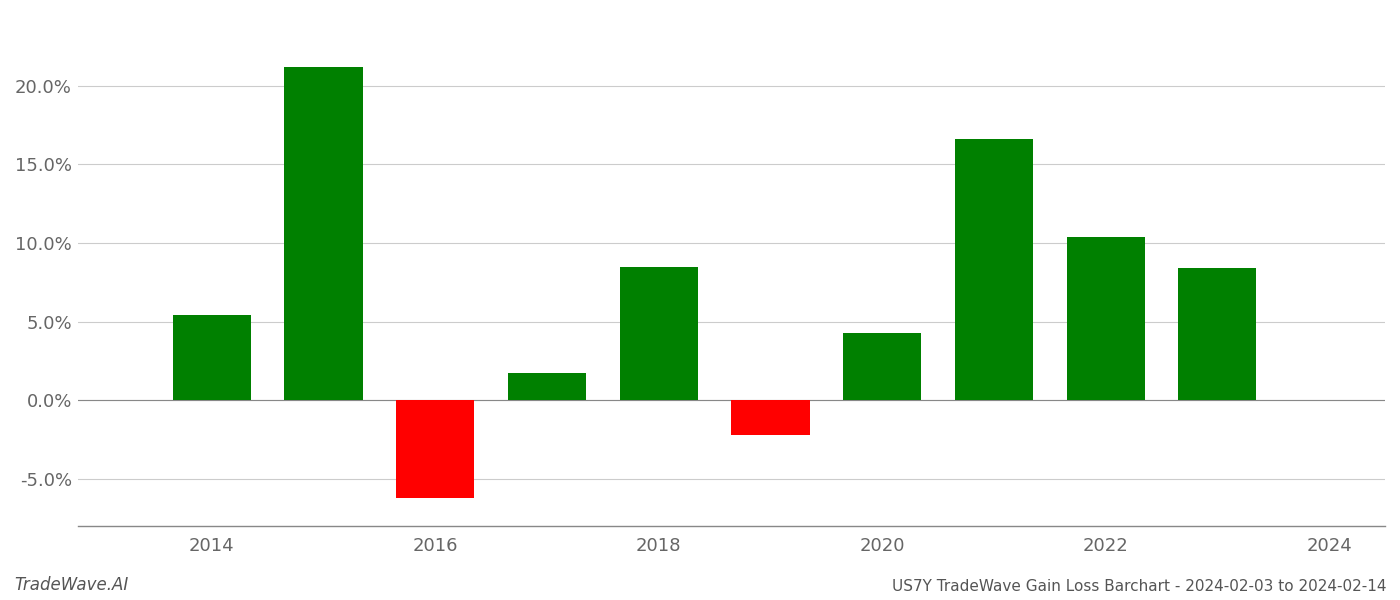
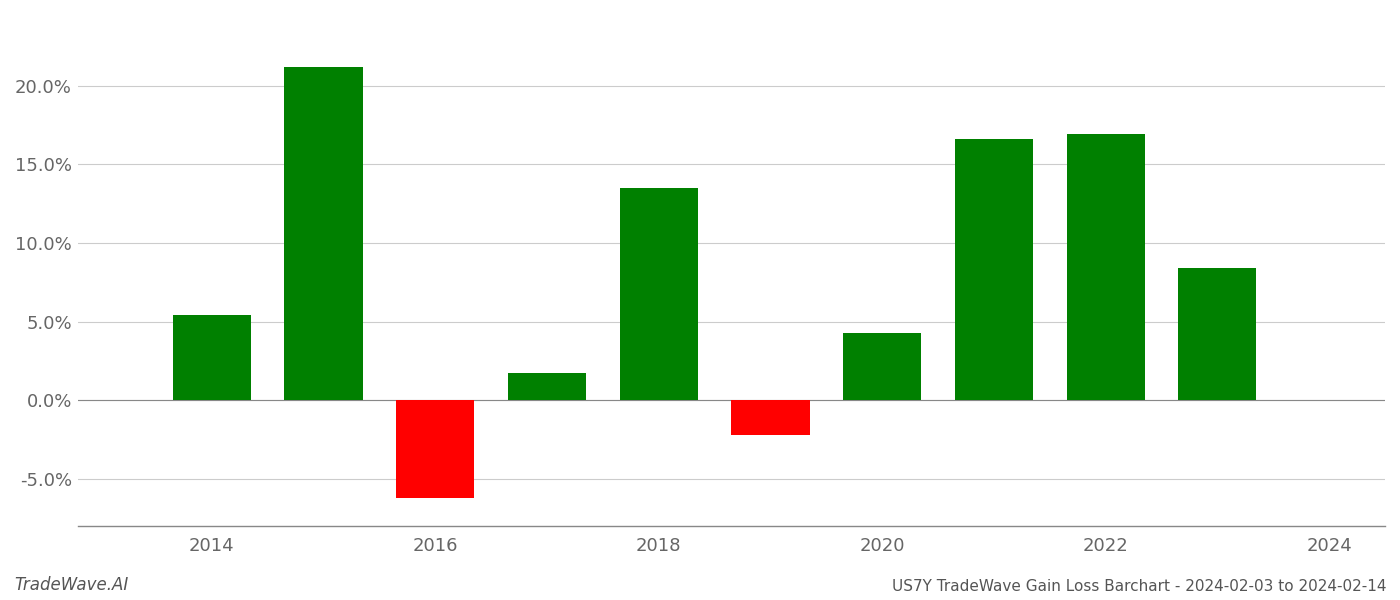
2018: 8.5% -> 13.5%
2022: 10.4% -> 16.9%
